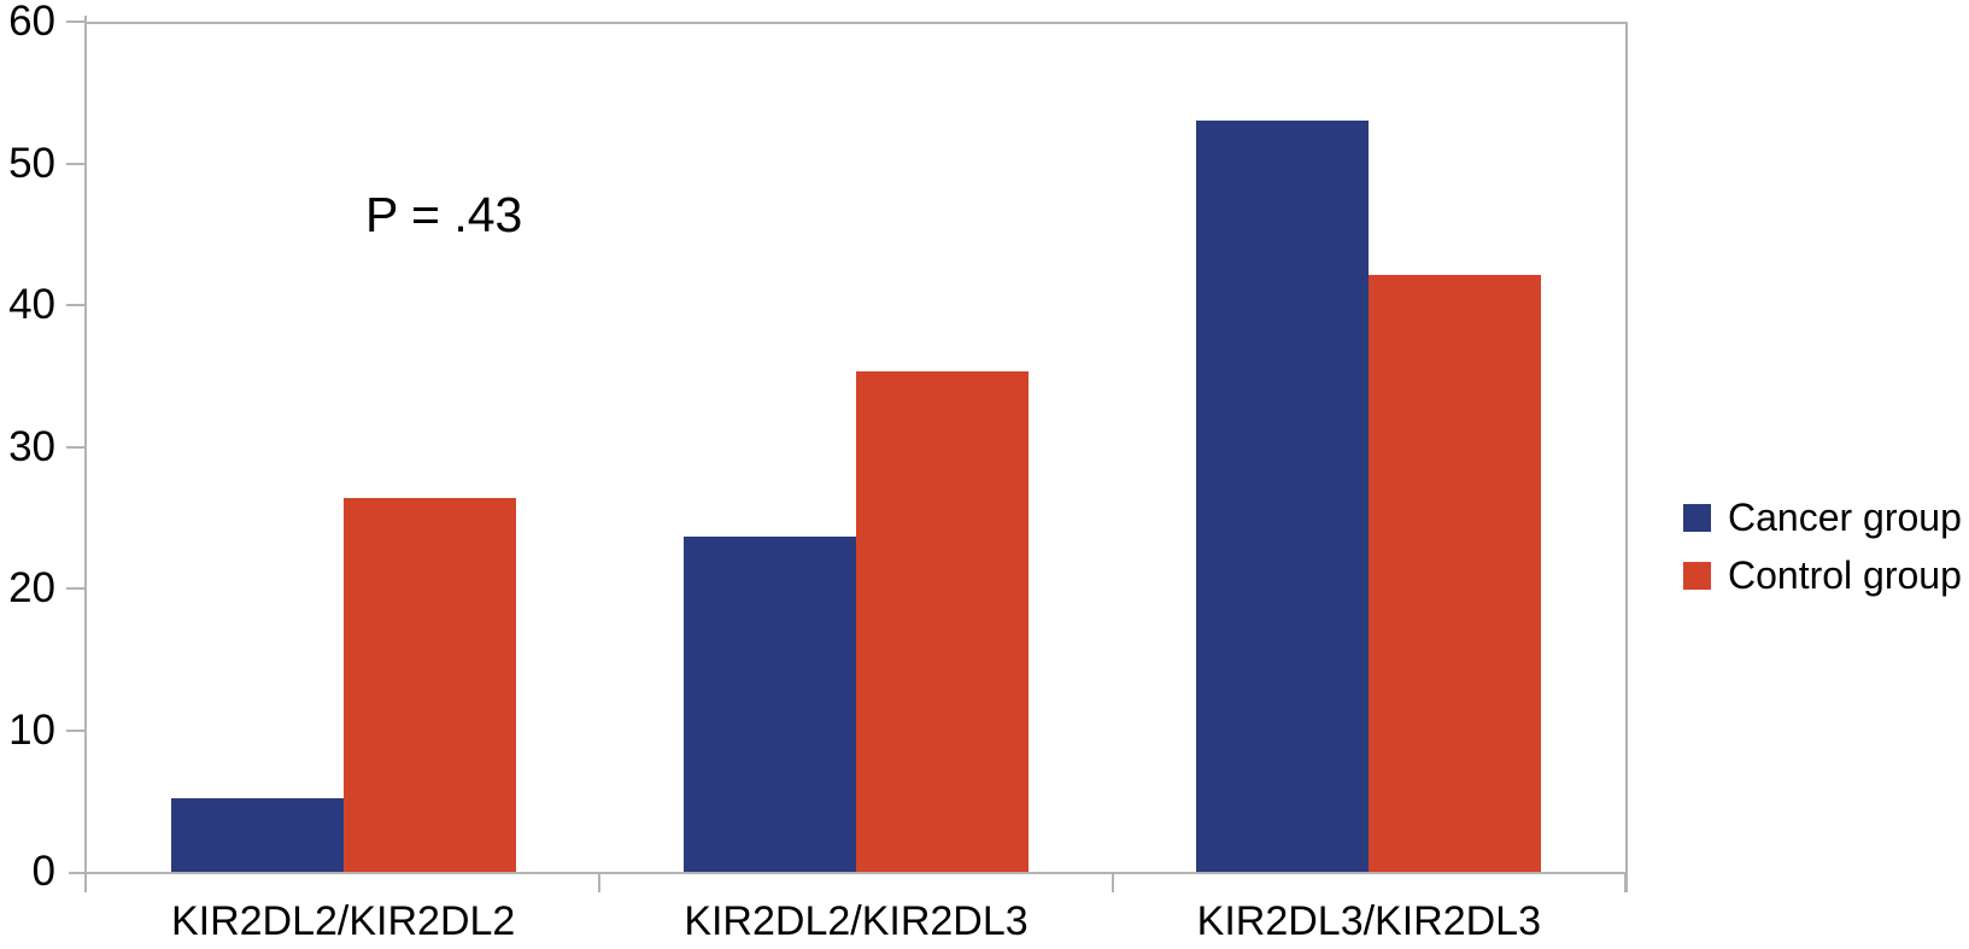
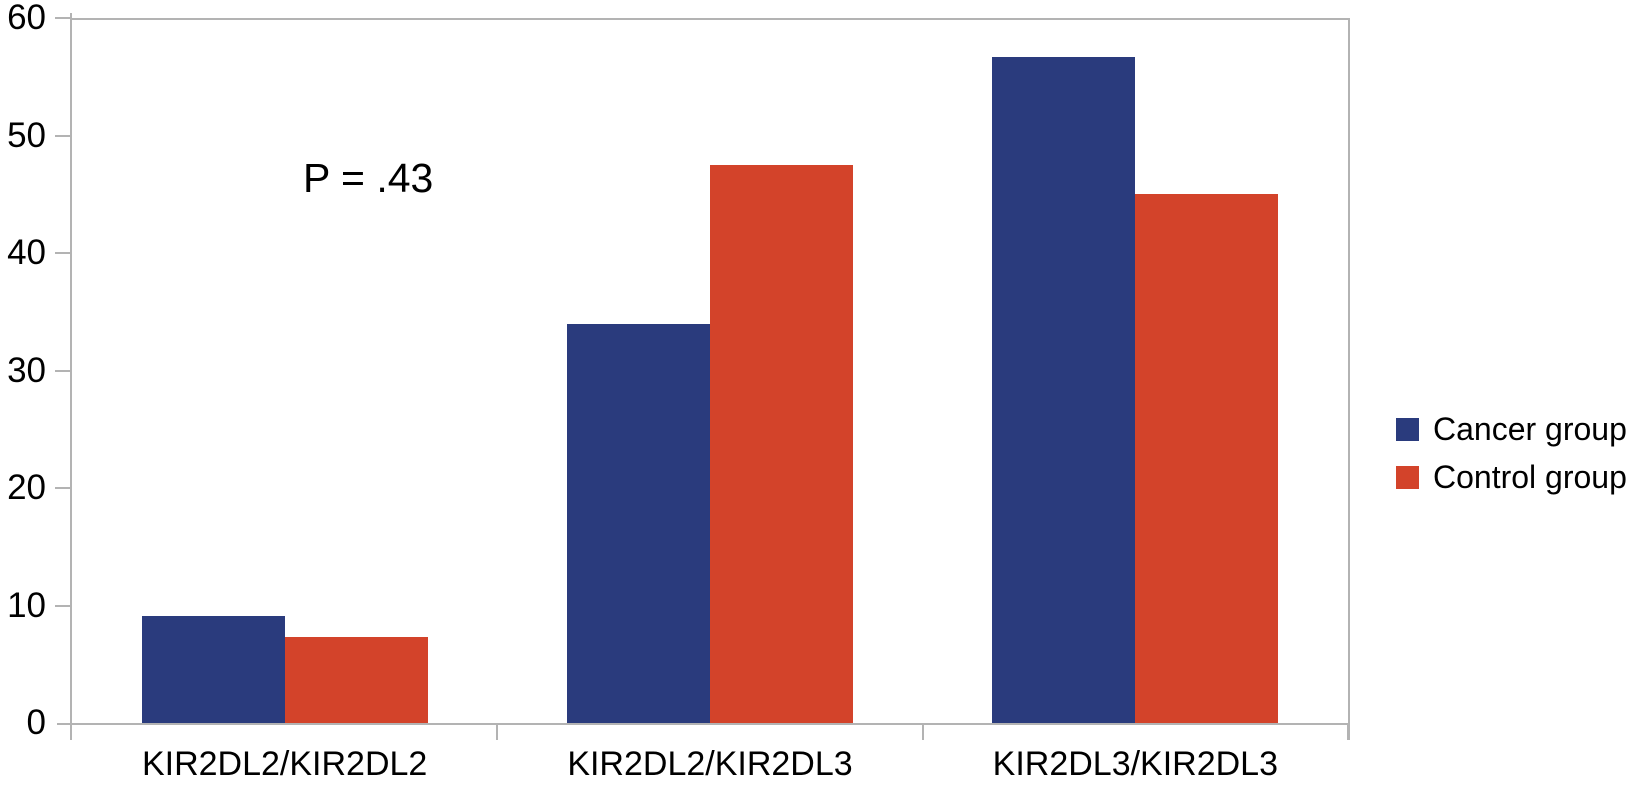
Cancer group/KIR2DL2/KIR2DL2: 5.2 -> 9.1
Control group/KIR2DL2/KIR2DL2: 26.4 -> 7.3
Cancer group/KIR2DL2/KIR2DL3: 23.7 -> 34.0
Control group/KIR2DL2/KIR2DL3: 35.3 -> 47.5
Cancer group/KIR2DL3/KIR2DL3: 53.0 -> 56.7
Control group/KIR2DL3/KIR2DL3: 42.1 -> 45.0
